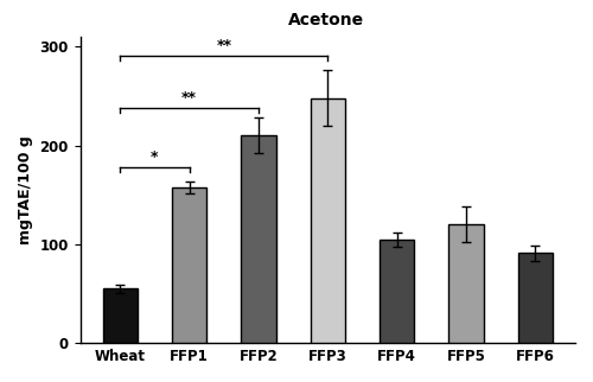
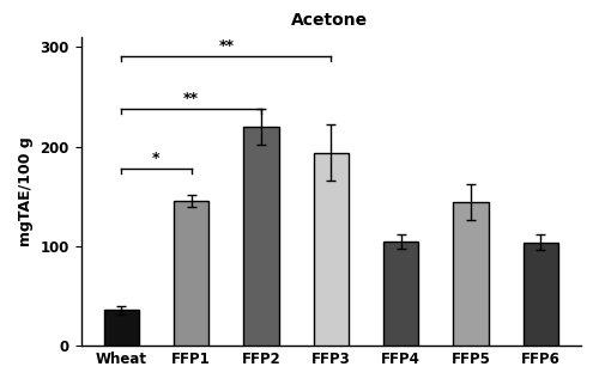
Wheat: 55 -> 36
FFP1: 158 -> 146
FFP2: 210 -> 220
FFP3: 248 -> 194
FFP5: 120 -> 144
FFP6: 91 -> 104
